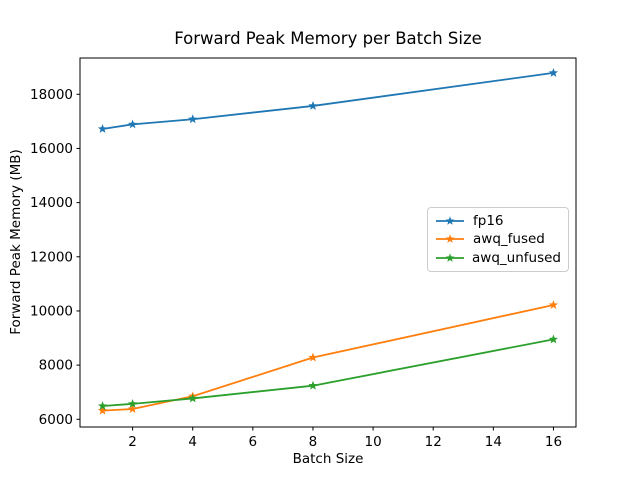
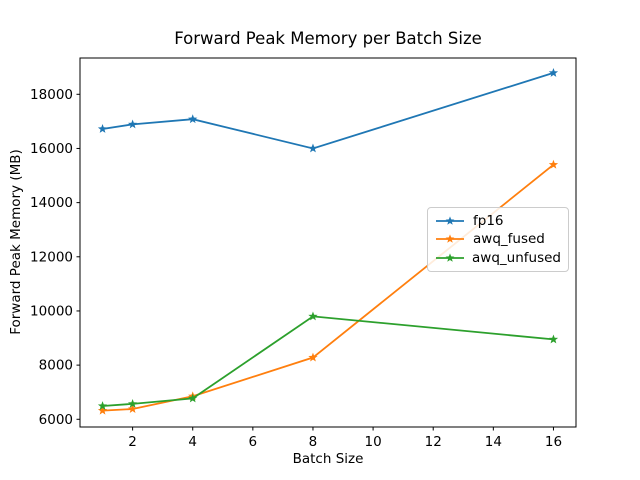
fp16/8: 17600 -> 16000
awq_unfused/8: 7200 -> 9800
awq_fused/16: 10200 -> 15400
